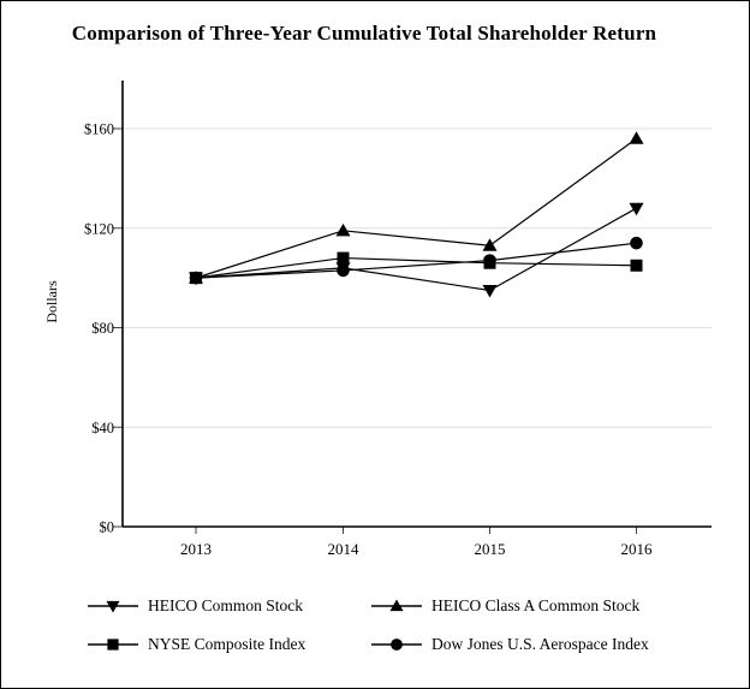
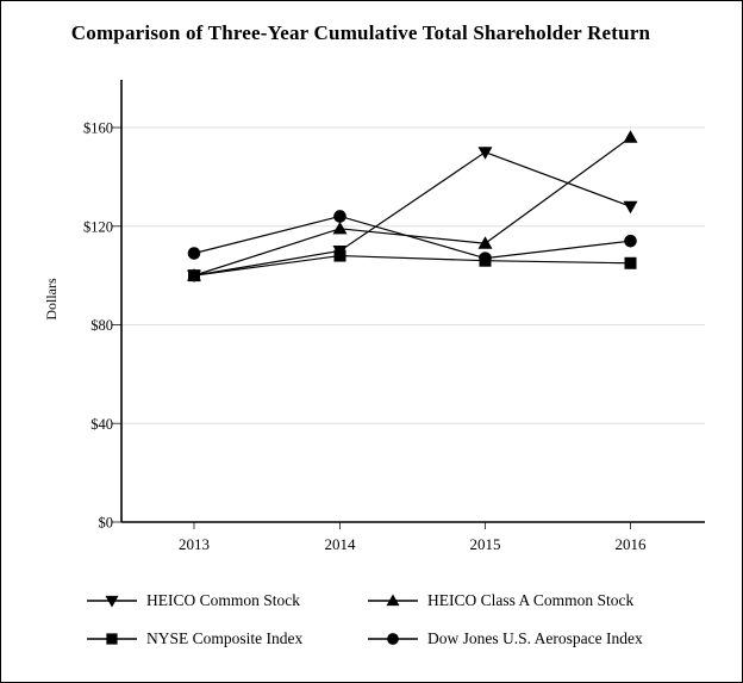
Dow Jones U.S. Aerospace Index/2013: $100 -> $109
HEICO Common Stock/2014: $104 -> $110
Dow Jones U.S. Aerospace Index/2014: $103 -> $124
HEICO Common Stock/2015: $95 -> $150
